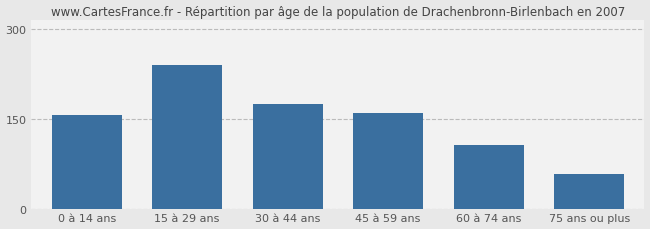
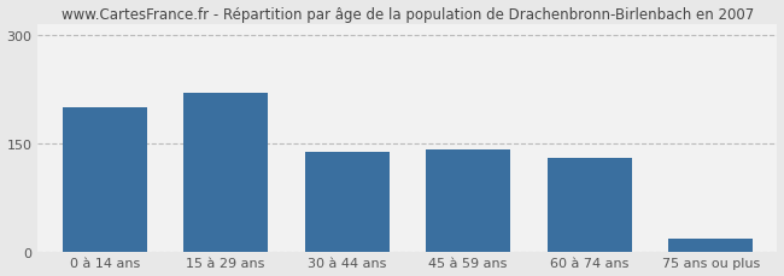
0 à 14 ans: 157 -> 200
15 à 29 ans: 240 -> 220
30 à 44 ans: 175 -> 138
45 à 59 ans: 160 -> 142
60 à 74 ans: 107 -> 130
75 ans ou plus: 57 -> 18
